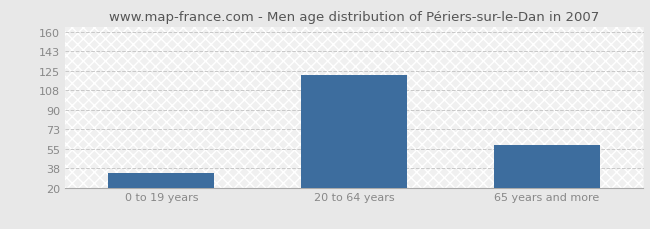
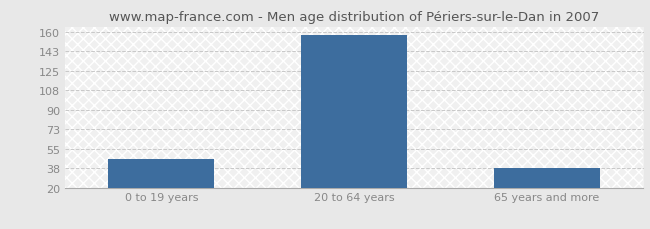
0 to 19 years: 33 -> 46
20 to 64 years: 121 -> 157
65 years and more: 58 -> 38
